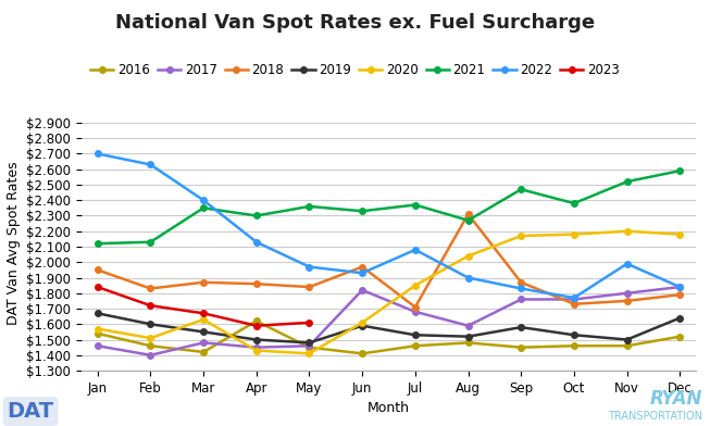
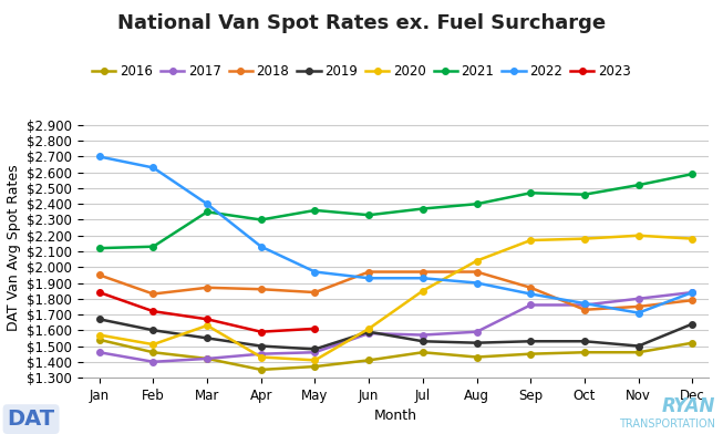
2017/Mar: $1.48 -> $1.42
2016/Apr: $1.62 -> $1.35
2016/May: $1.45 -> $1.37
2017/Jun: $1.82 -> $1.58
2017/Jul: $1.68 -> $1.57
2018/Jul: $1.71 -> $1.97
2022/Jul: $2.08 -> $1.93
2016/Aug: $1.48 -> $1.43
2018/Aug: $2.31 -> $1.97
2021/Aug: $2.27 -> $2.40
2019/Sep: $1.58 -> $1.53
2021/Oct: $2.38 -> $2.46
2022/Nov: $1.99 -> $1.71
